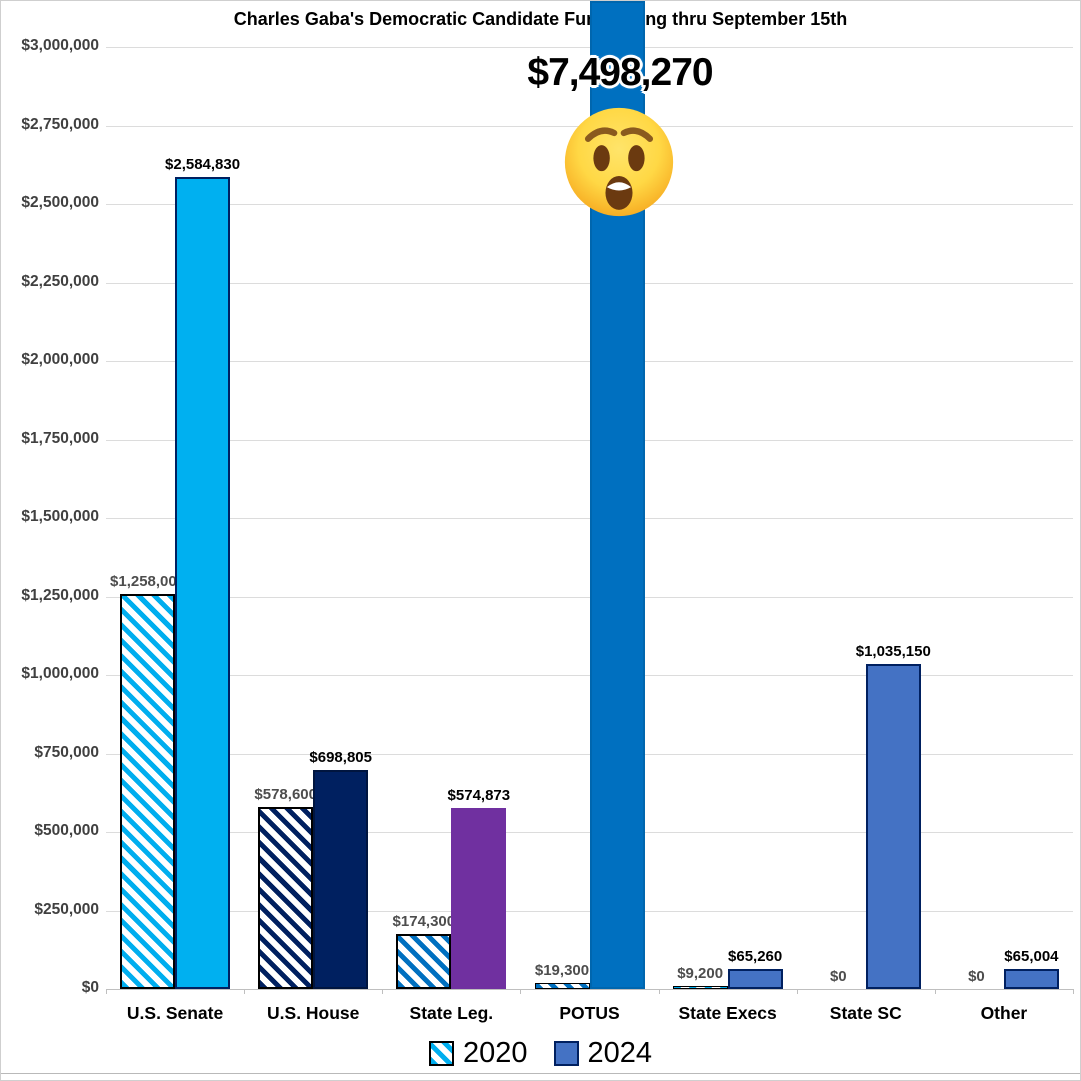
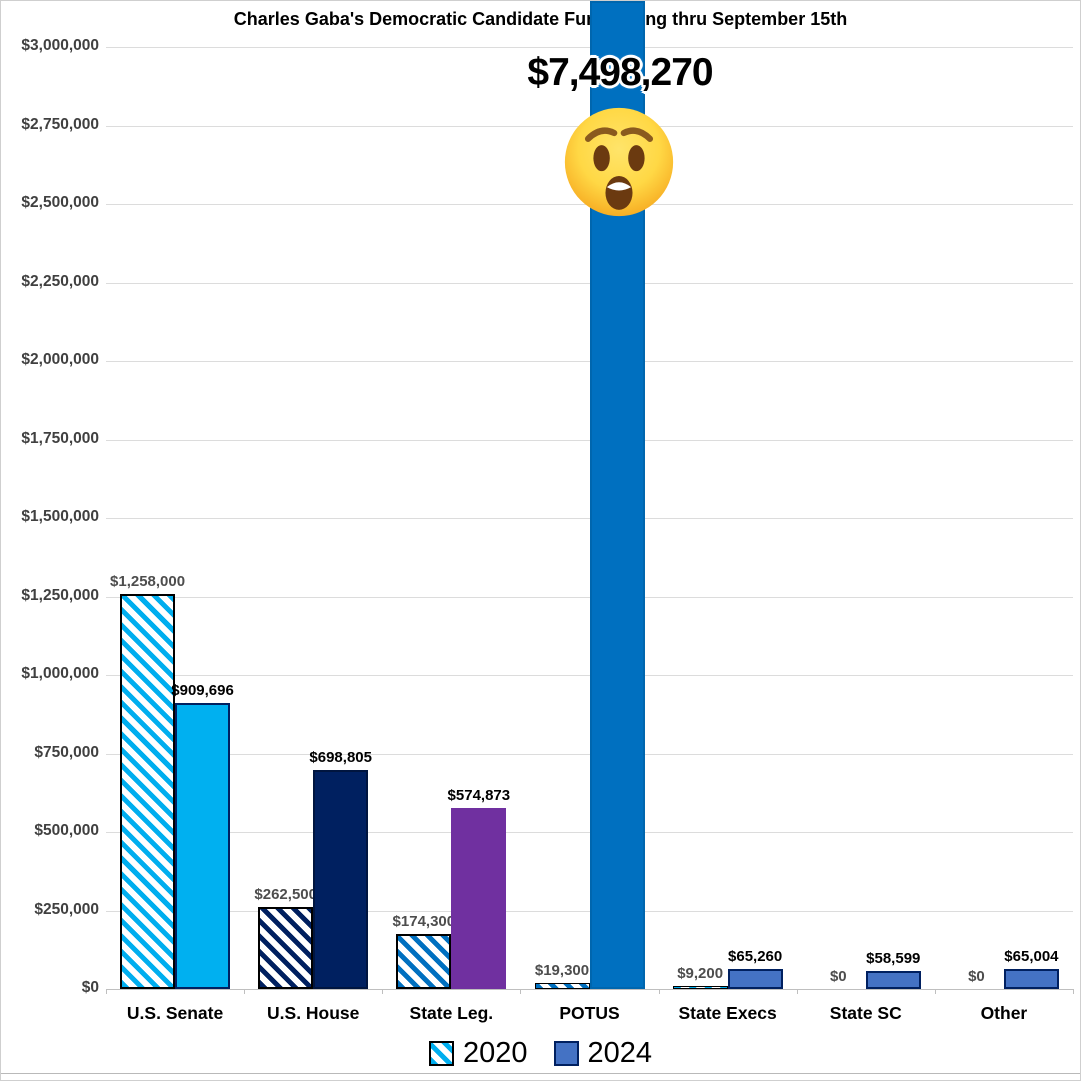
2024/U.S. Senate: $2,584,830 -> $909,696
2020/U.S. House: $578,600 -> $262,500
2024/State SC: $1,035,150 -> $58,599
